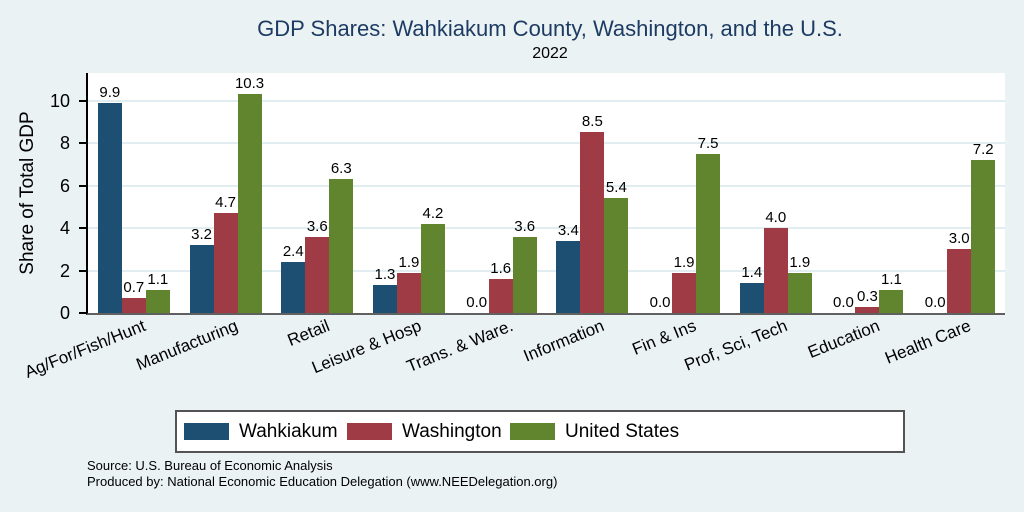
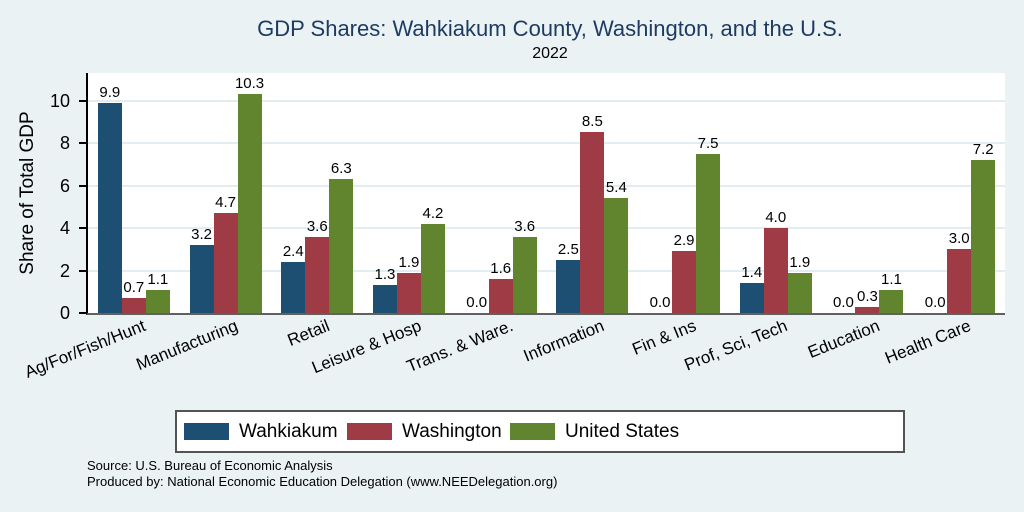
Wahkiakum/Information: 3.4 -> 2.5
Washington/Fin & Ins: 1.9 -> 2.9
